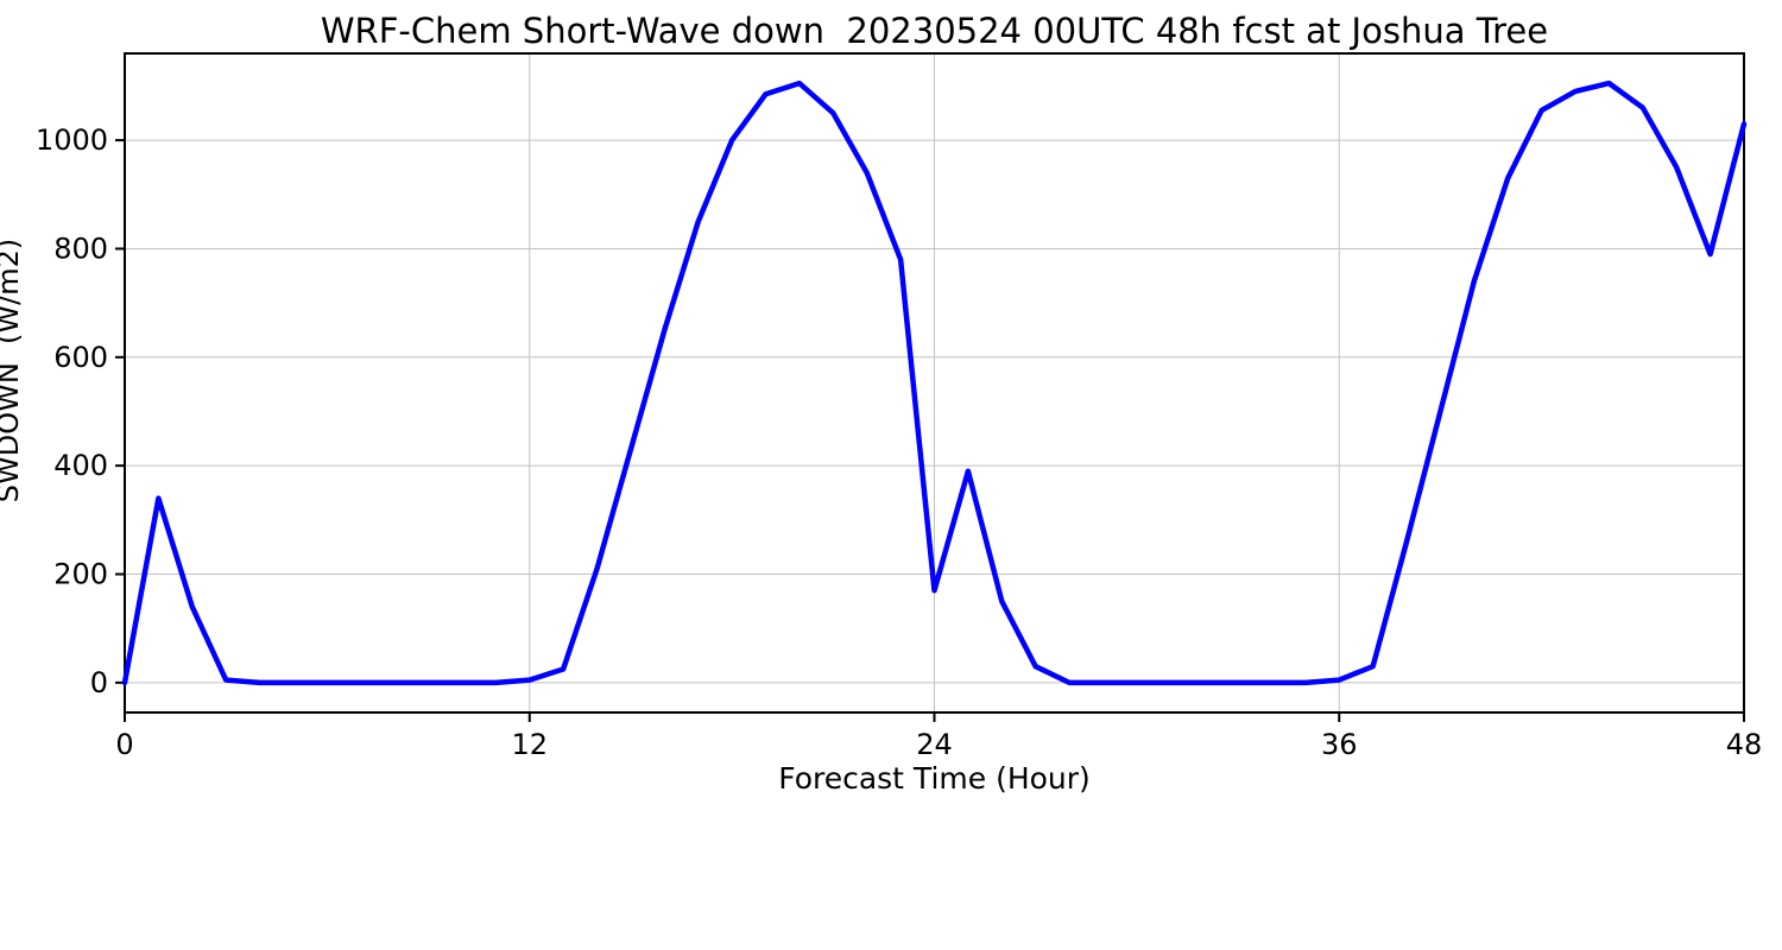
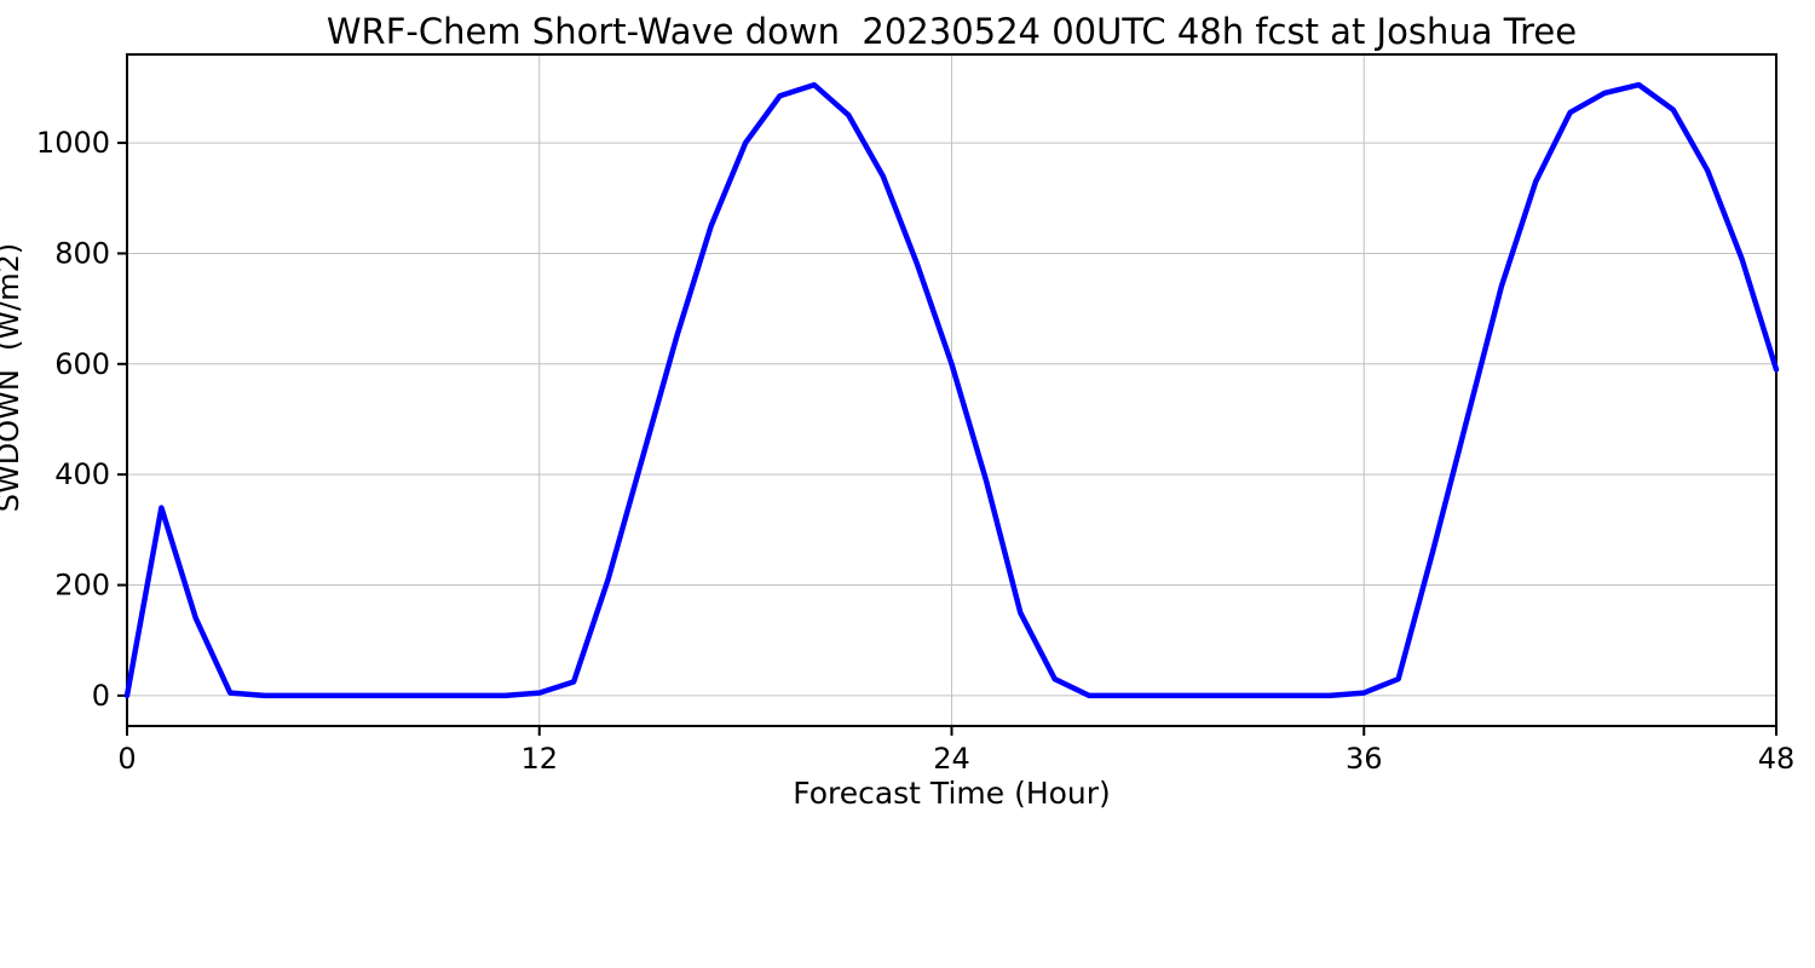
24: 170 -> 600
48: 1030 -> 590
